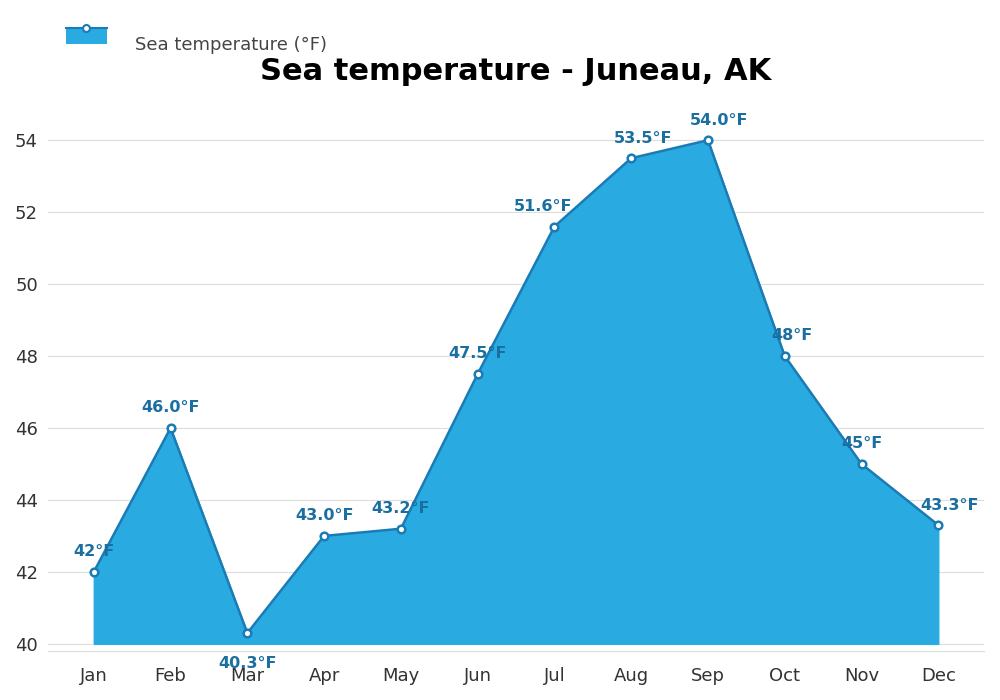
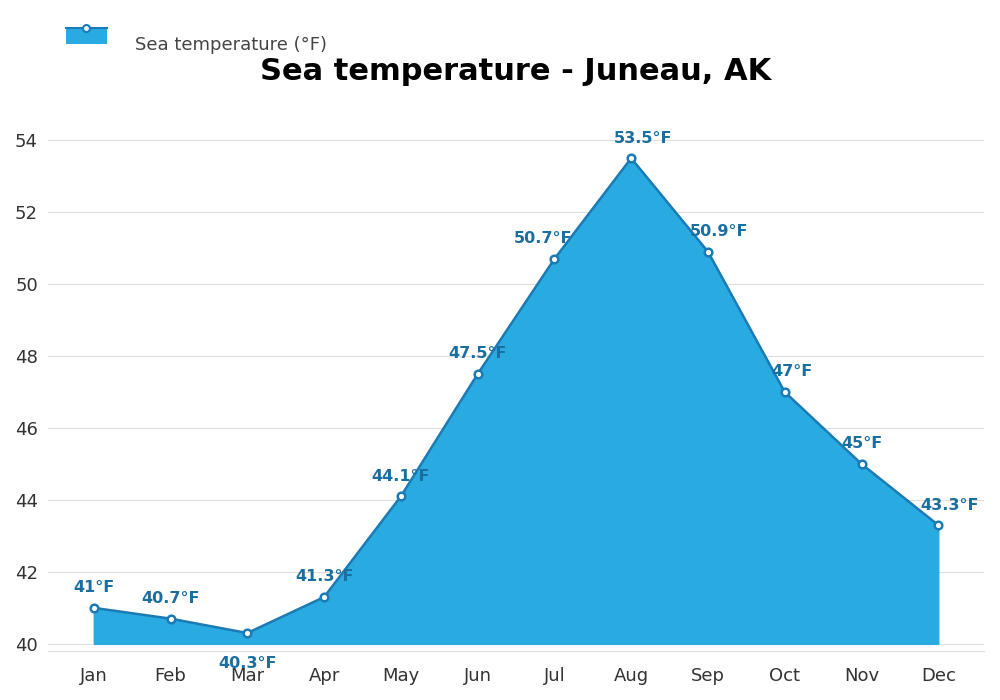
Jan: 42°F -> 41°F
Feb: 46.0°F -> 40.7°F
Apr: 43.0°F -> 41.3°F
May: 43.2°F -> 44.1°F
Jul: 51.6°F -> 50.7°F
Sep: 54.0°F -> 50.9°F
Oct: 48°F -> 47°F
